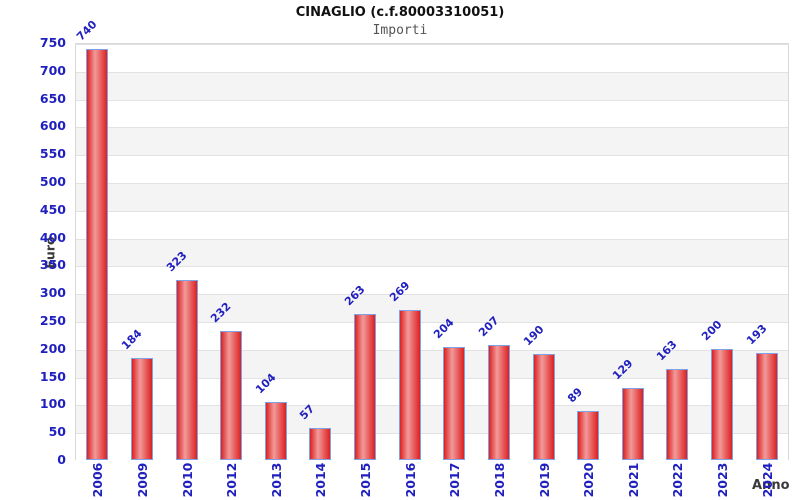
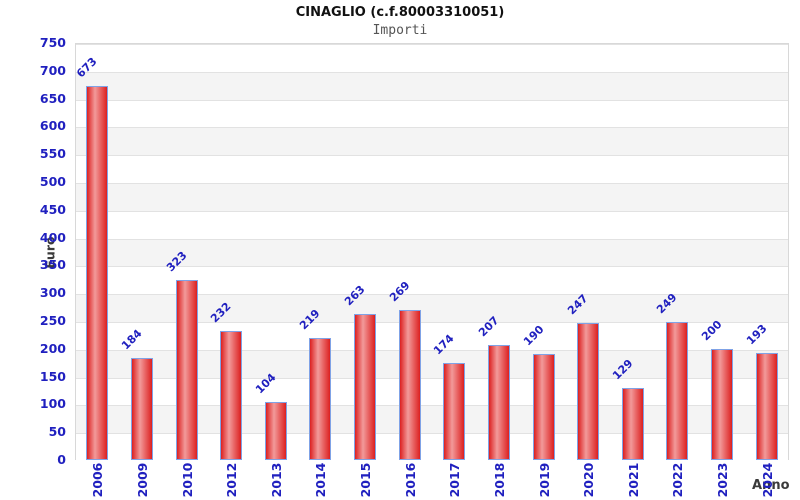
2006: 740 -> 673
2014: 57 -> 219
2017: 204 -> 174
2020: 89 -> 247
2022: 163 -> 249
